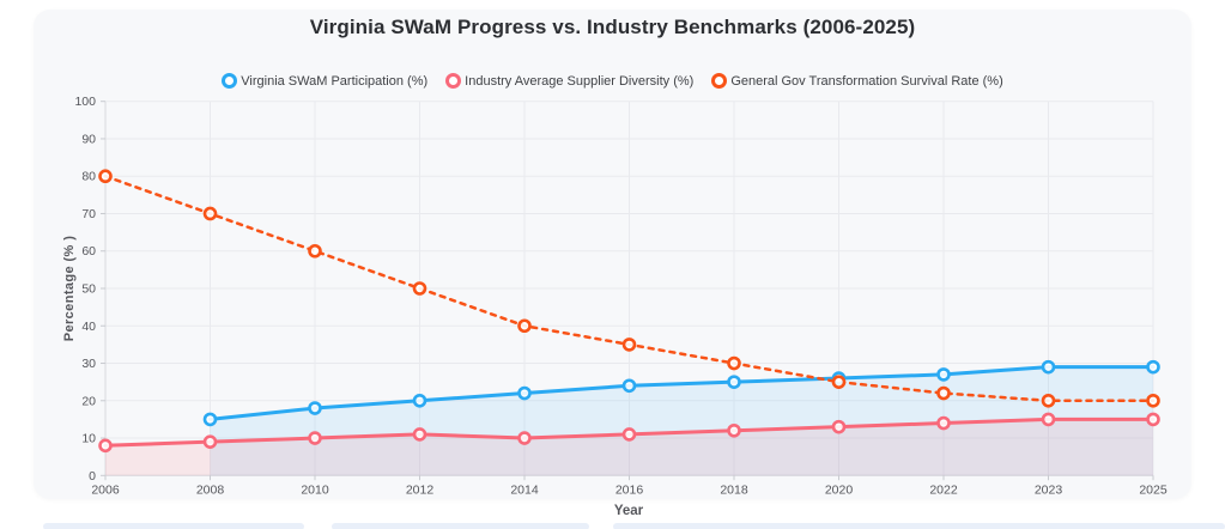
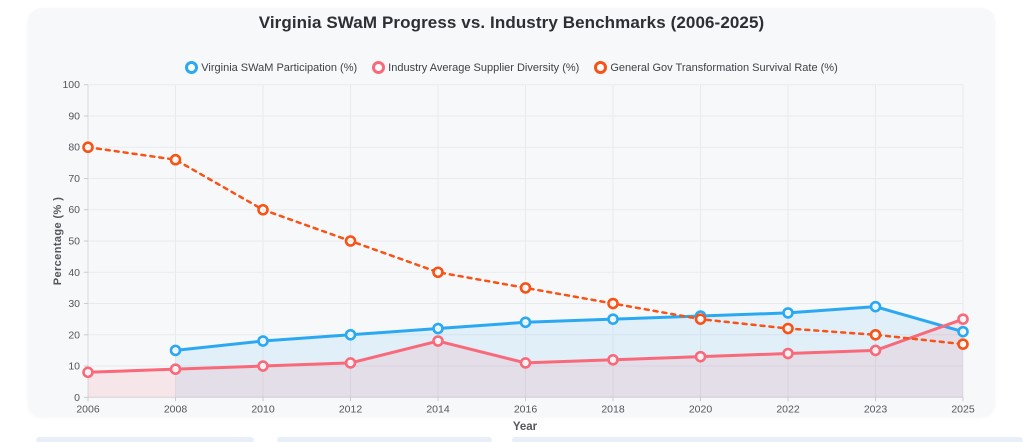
General Gov Transformation Survival Rate (%)/2008: 70 -> 76
Industry Average Supplier Diversity (%)/2014: 10 -> 18
Virginia SWaM Participation (%)/2025: 29 -> 21
Industry Average Supplier Diversity (%)/2025: 15 -> 25
General Gov Transformation Survival Rate (%)/2025: 20 -> 17
